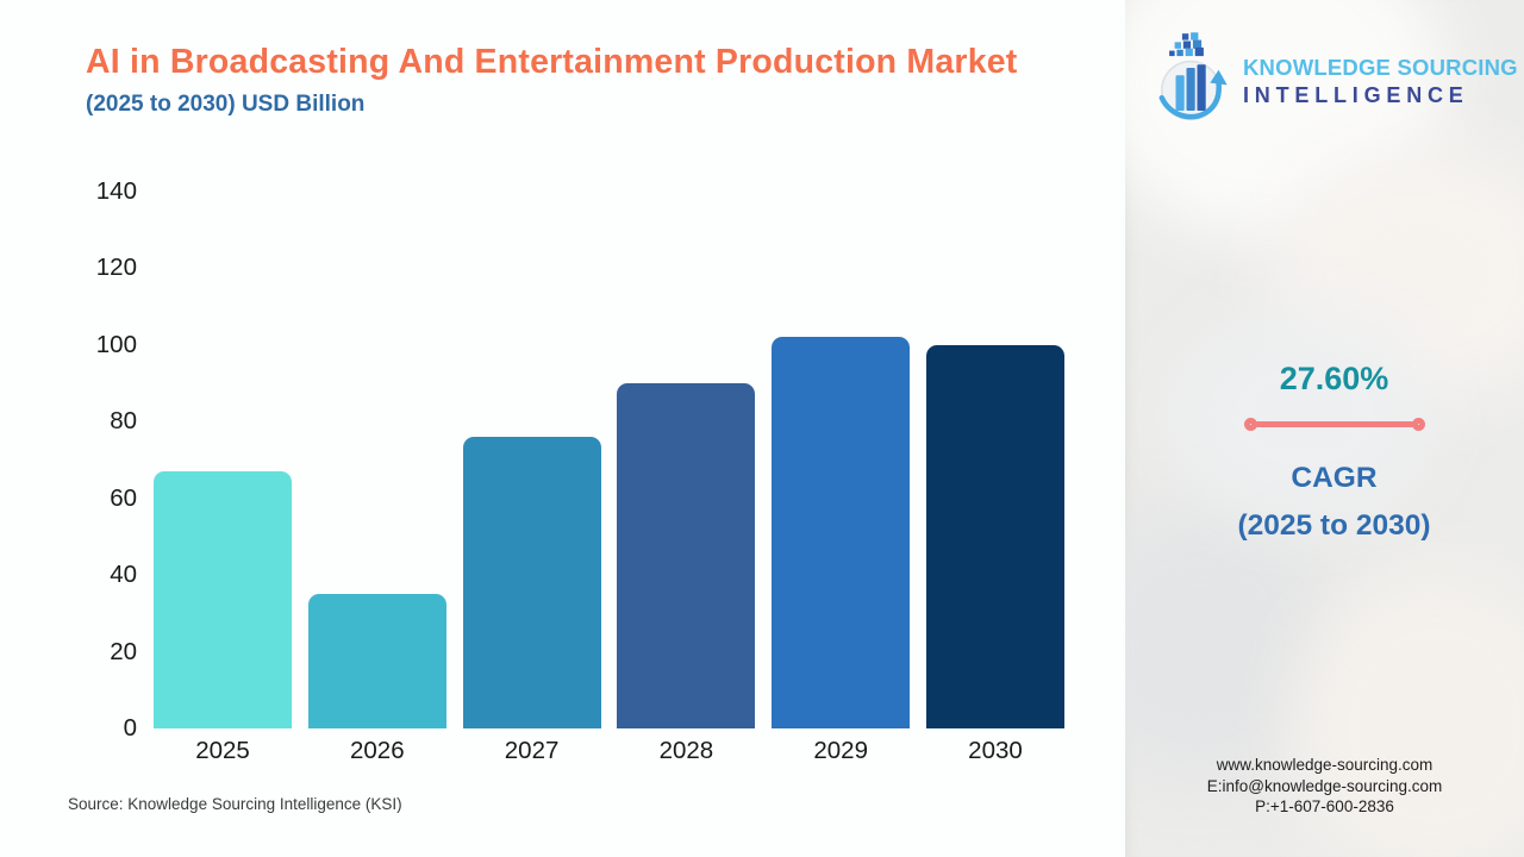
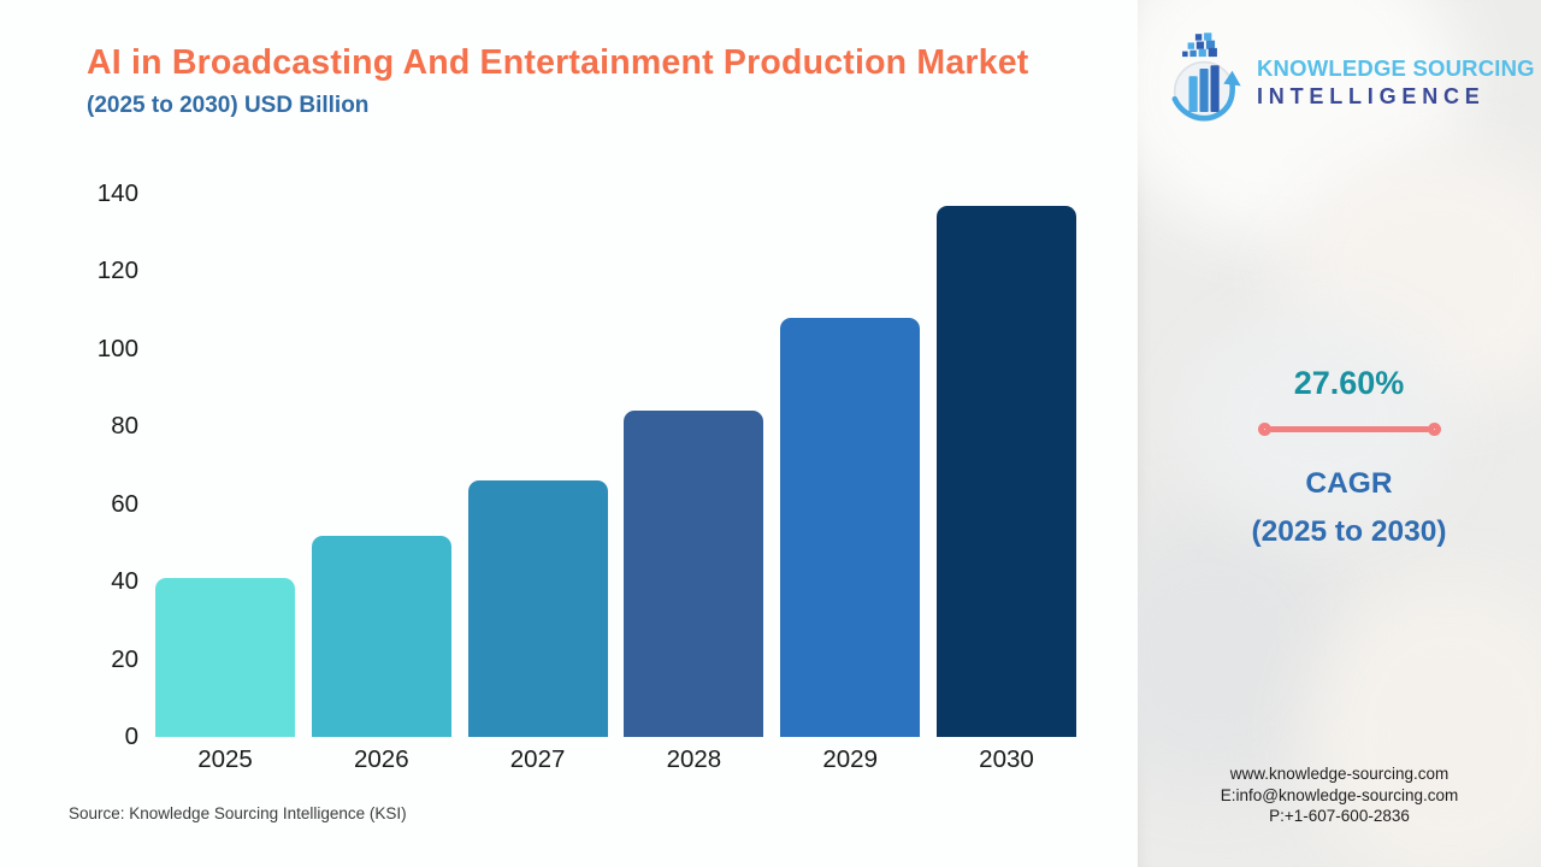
2025: 67 -> 41
2026: 35 -> 52
2027: 76 -> 66
2028: 90 -> 84
2029: 102 -> 108
2030: 100 -> 137
